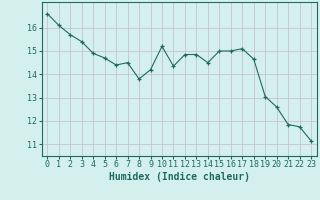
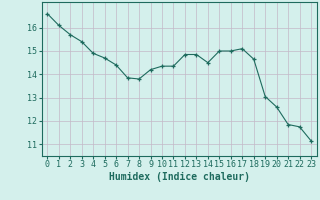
7: 14.50 -> 13.85
10: 15.20 -> 14.35
